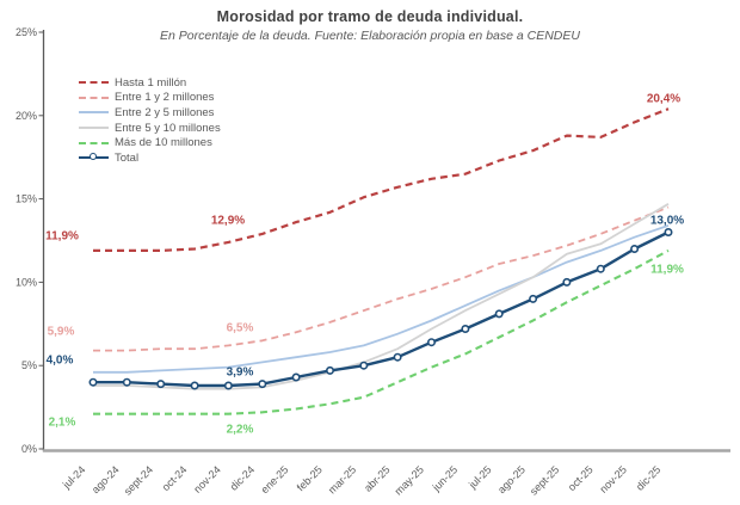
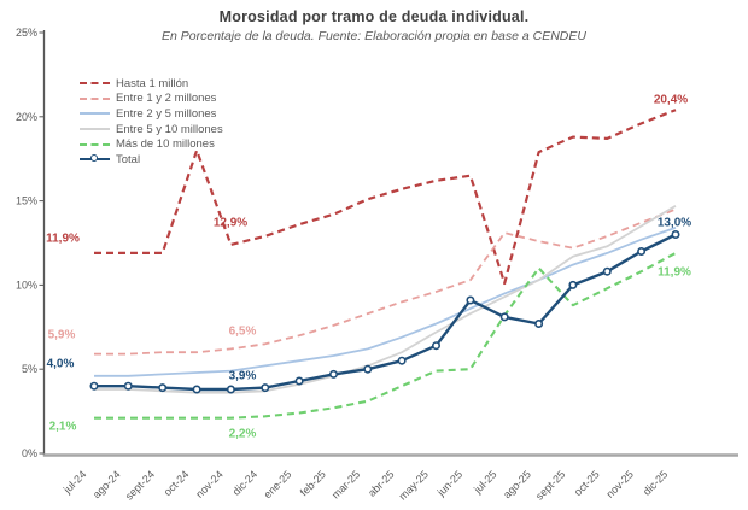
Hasta 1 millón/oct-24: 12.0% -> 18.0%
Más de 10 millones/jun-25: 5.7% -> 5.0%
Total/jun-25: 7.2% -> 9.1%
Hasta 1 millón/jul-25: 17.3% -> 10.1%
Entre 1 y 2 millones/jul-25: 11.1% -> 13.1%
Más de 10 millones/jul-25: 6.7% -> 8.2%
Entre 1 y 2 millones/ago-25: 11.6% -> 12.6%
Más de 10 millones/ago-25: 7.7% -> 11.0%
Total/ago-25: 9.0% -> 7.7%
